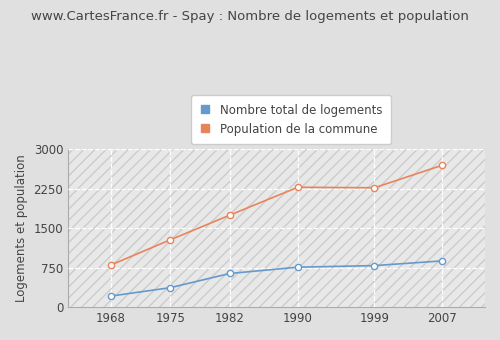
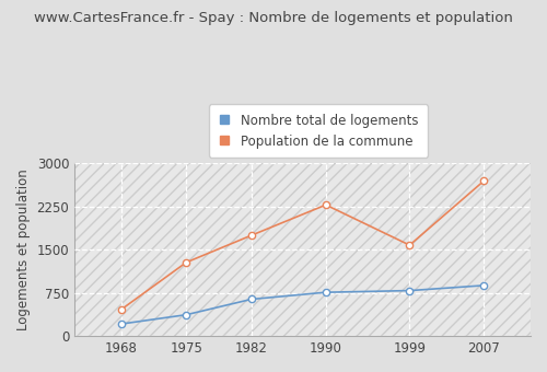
Population de la commune/1968: 800 -> 460
Population de la commune/1999: 2270 -> 1580
